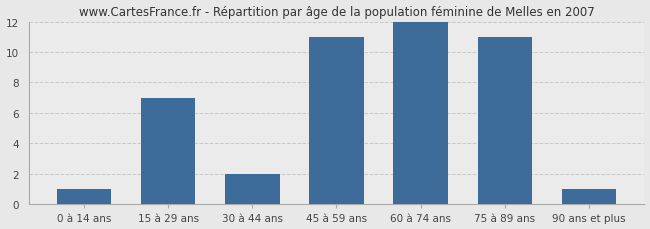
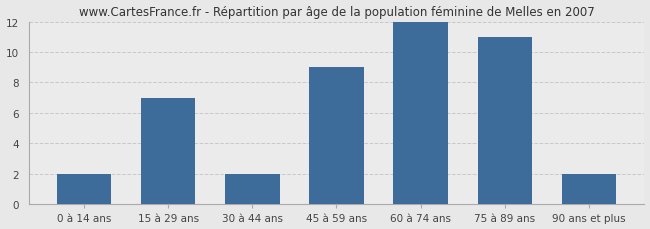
0 à 14 ans: 1 -> 2
45 à 59 ans: 11 -> 9
90 ans et plus: 1 -> 2
